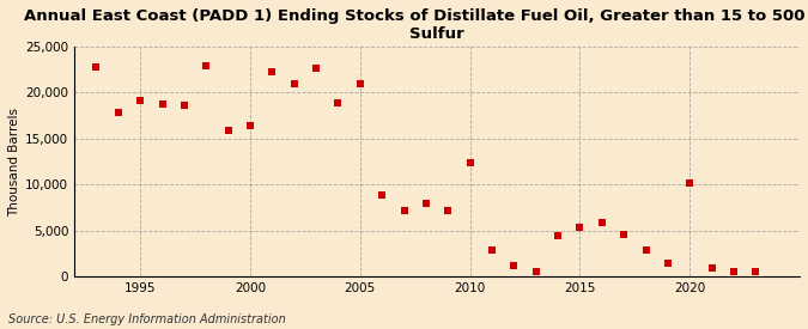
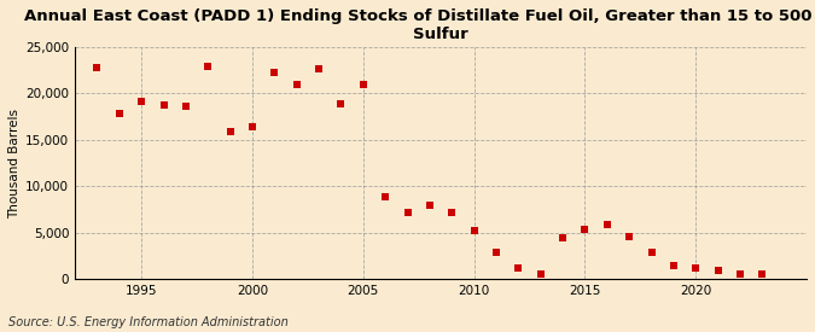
2010: 12,400 -> 5,200
2020: 10,200 -> 1,200
